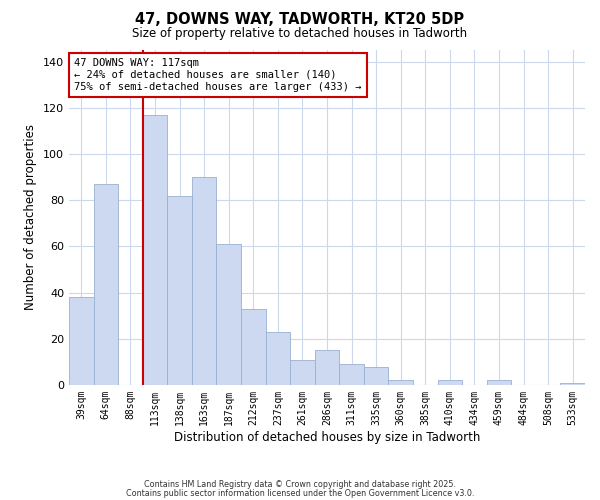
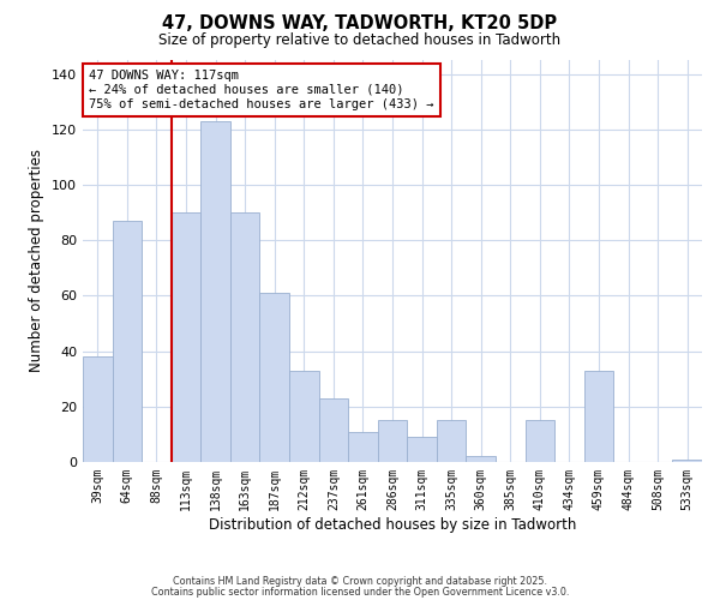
113sqm: 117 -> 90
138sqm: 82 -> 123
335sqm: 8 -> 15
410sqm: 2 -> 15
459sqm: 2 -> 33
